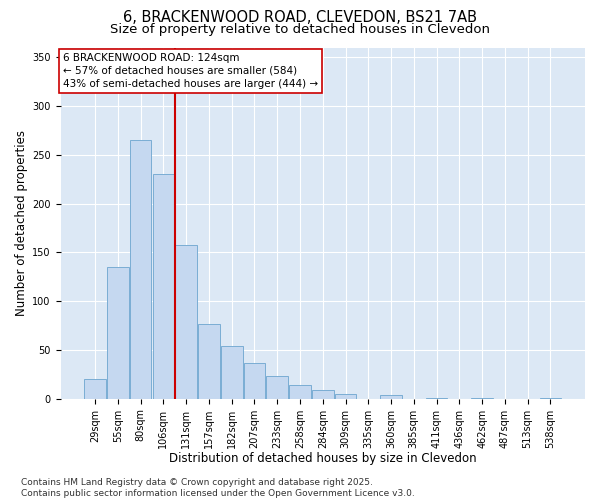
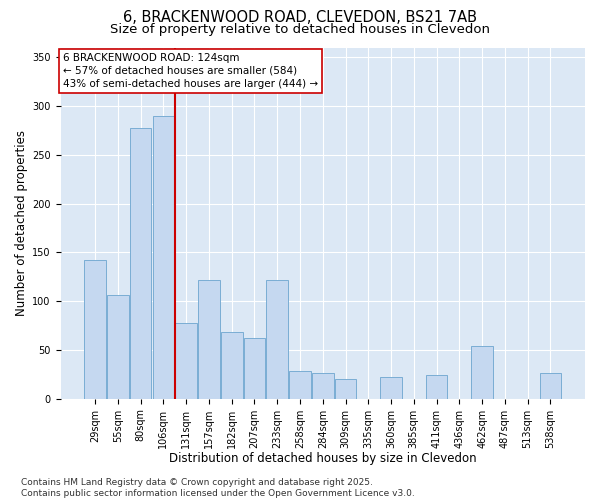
29sqm: 20 -> 142
55sqm: 135 -> 106
80sqm: 265 -> 278
106sqm: 230 -> 290
131sqm: 158 -> 78
157sqm: 77 -> 122
182sqm: 54 -> 68
207sqm: 37 -> 62
233sqm: 23 -> 122
258sqm: 14 -> 28
284sqm: 9 -> 26
309sqm: 5 -> 20
360sqm: 4 -> 22
411sqm: 1 -> 24
462sqm: 1 -> 54
538sqm: 1 -> 26
